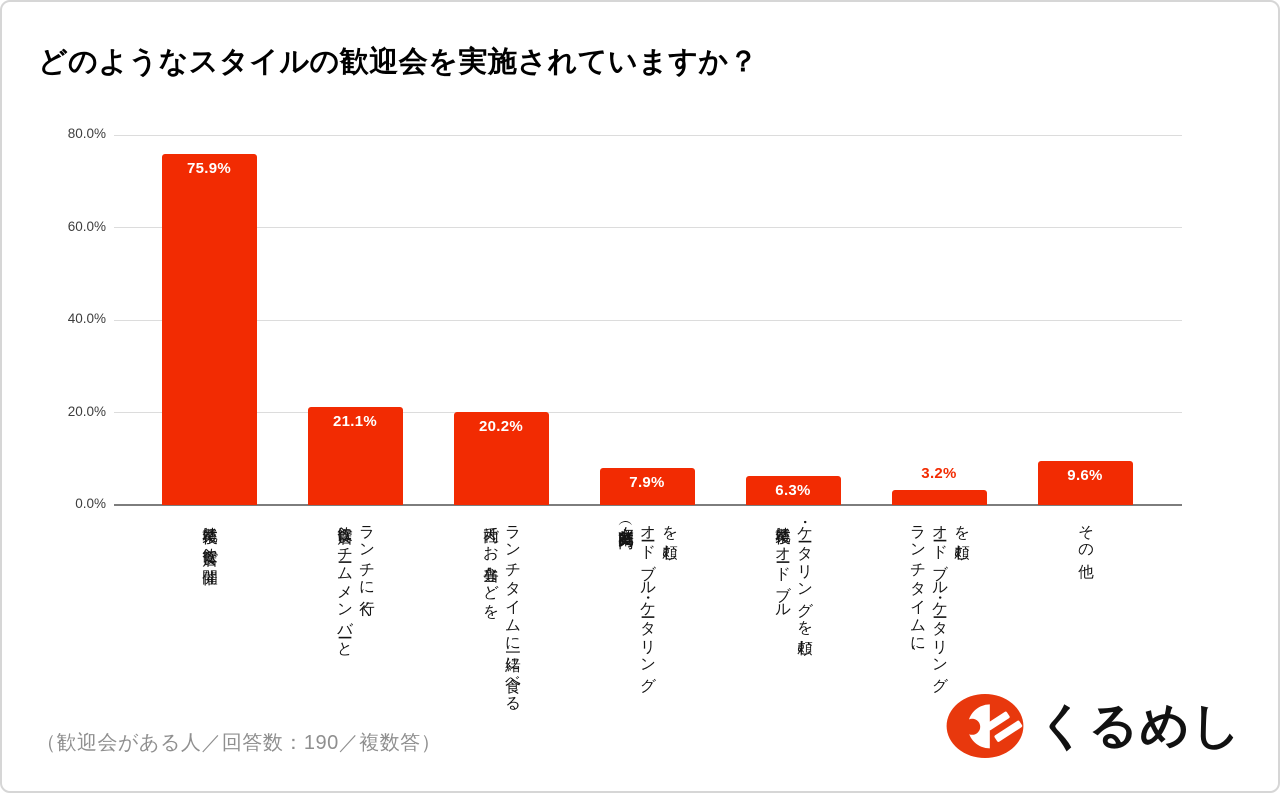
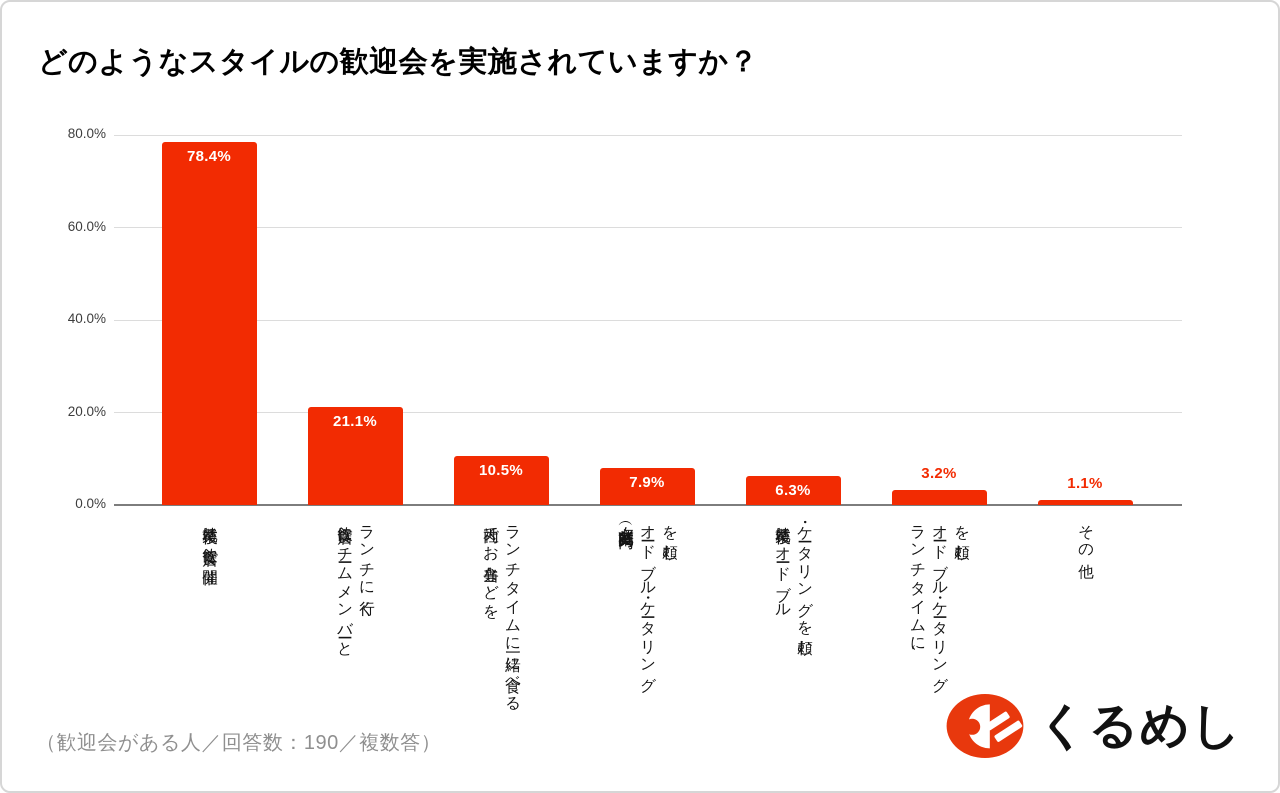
就業後に飲食店で開催: 75.9% -> 78.4%
社内でお弁当などをランチタイムに一緒に食べる: 20.2% -> 10.5%
その他: 9.6% -> 1.1%
